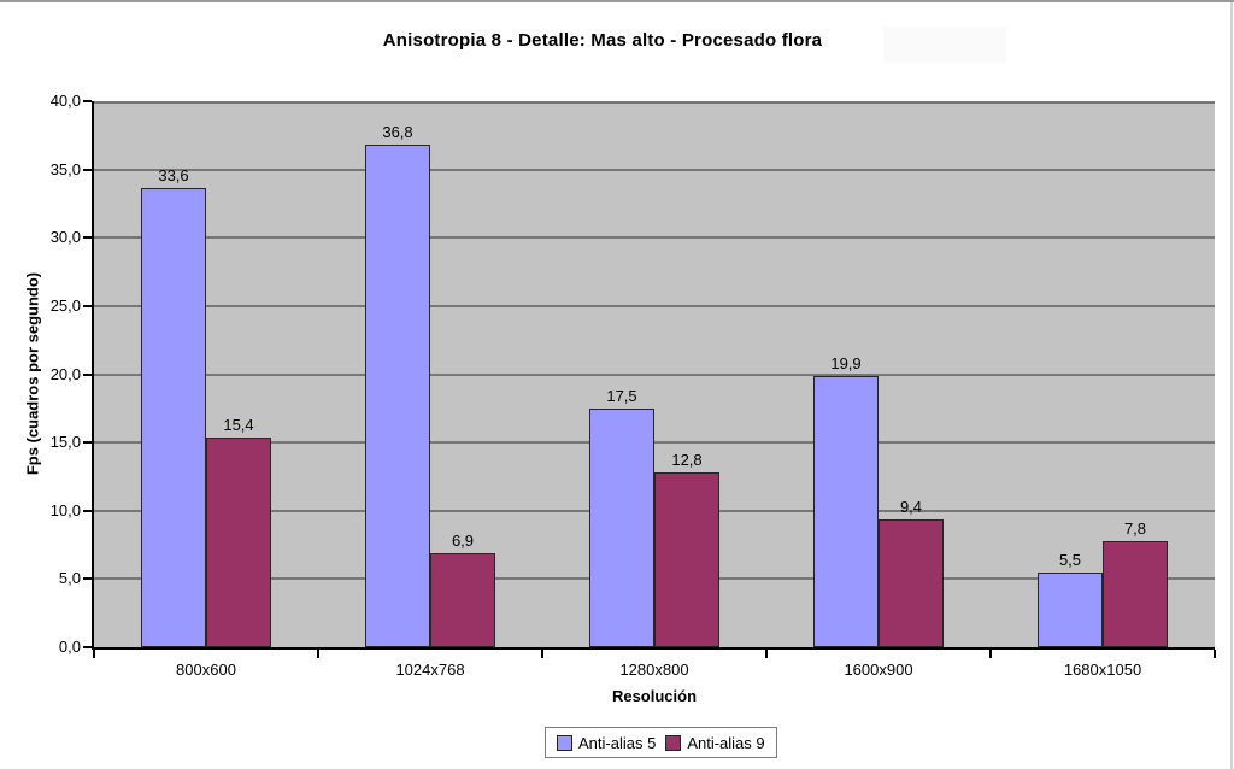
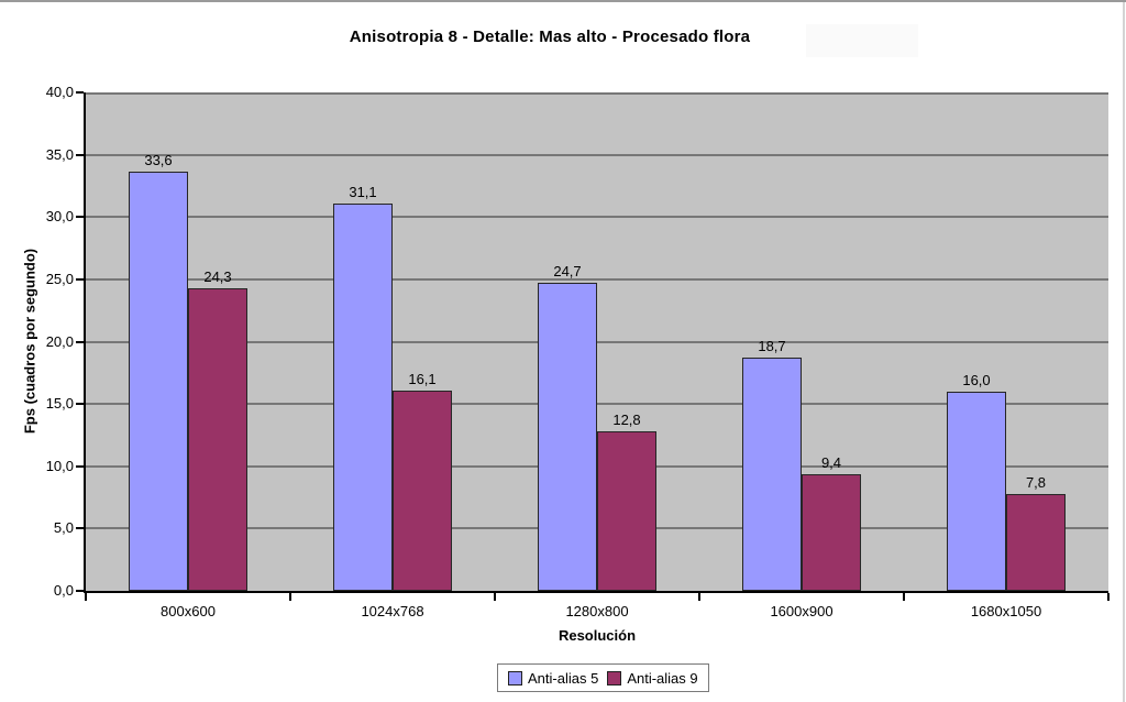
Anti-alias 9/800x600: 15,4 -> 24,3
Anti-alias 5/1024x768: 36,8 -> 31,1
Anti-alias 9/1024x768: 6,9 -> 16,1
Anti-alias 5/1280x800: 17,5 -> 24,7
Anti-alias 5/1600x900: 19,9 -> 18,7
Anti-alias 5/1680x1050: 5,5 -> 16,0
